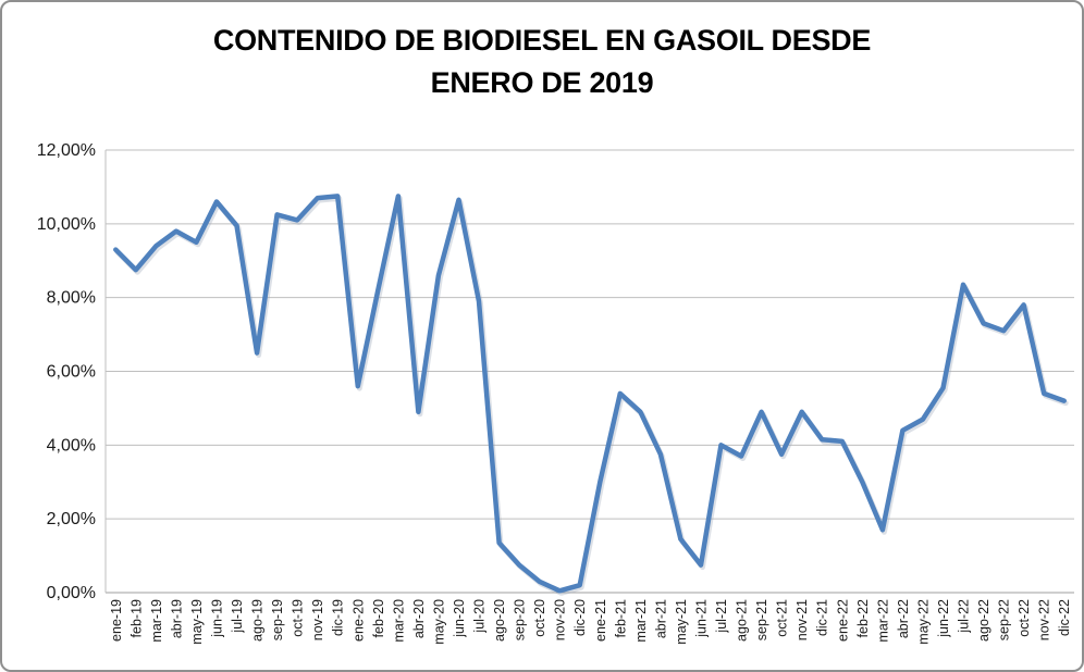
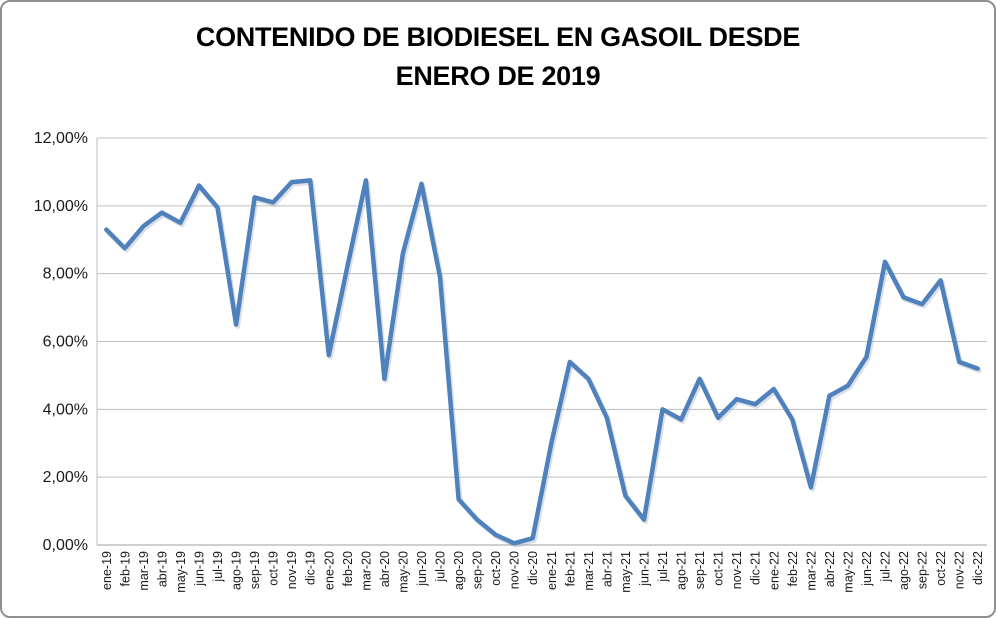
nov-21: 4,9% -> 4,3%
ene-22: 4,1% -> 4,6%
feb-22: 3,0% -> 3,7%
